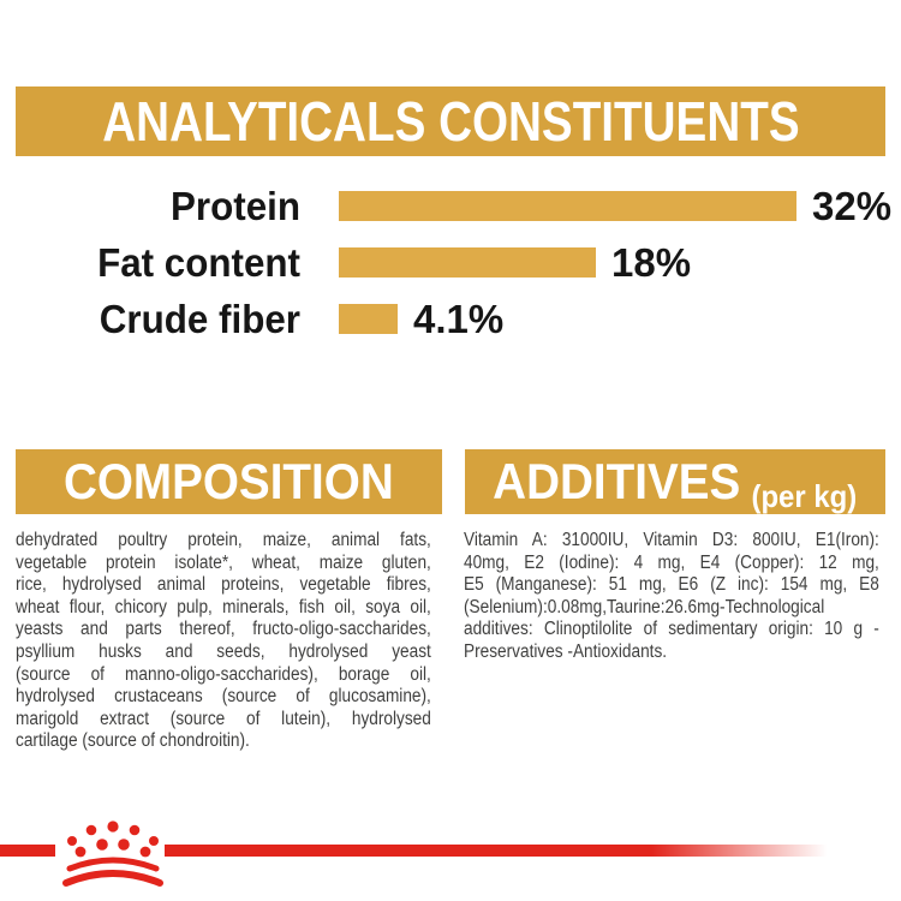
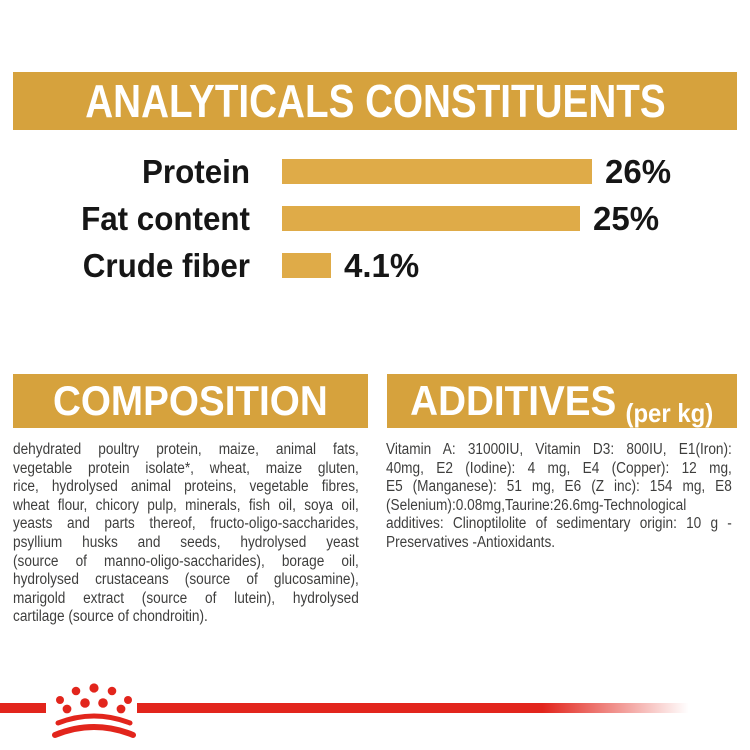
Protein: 32% -> 26%
Fat content: 18% -> 25%
